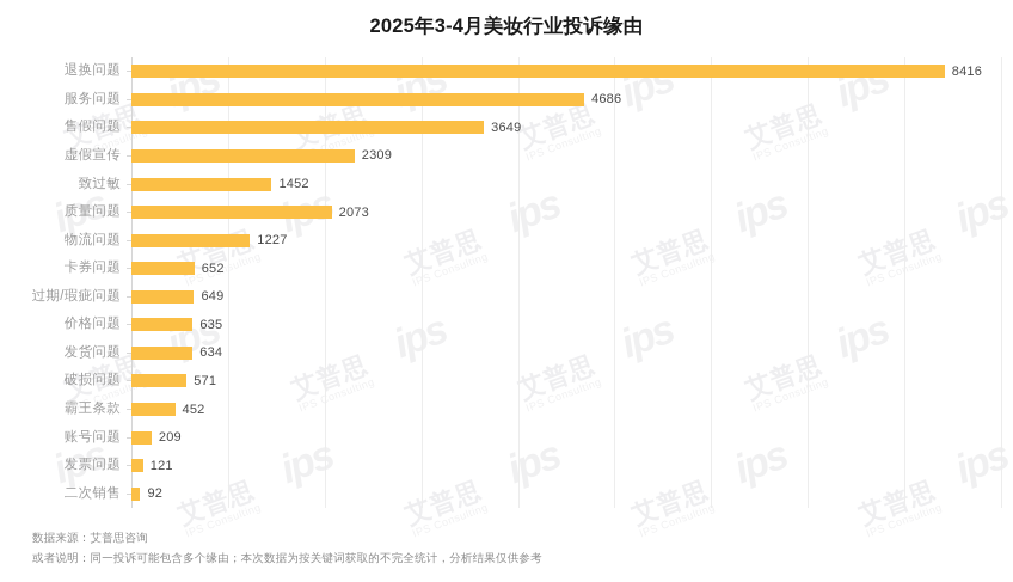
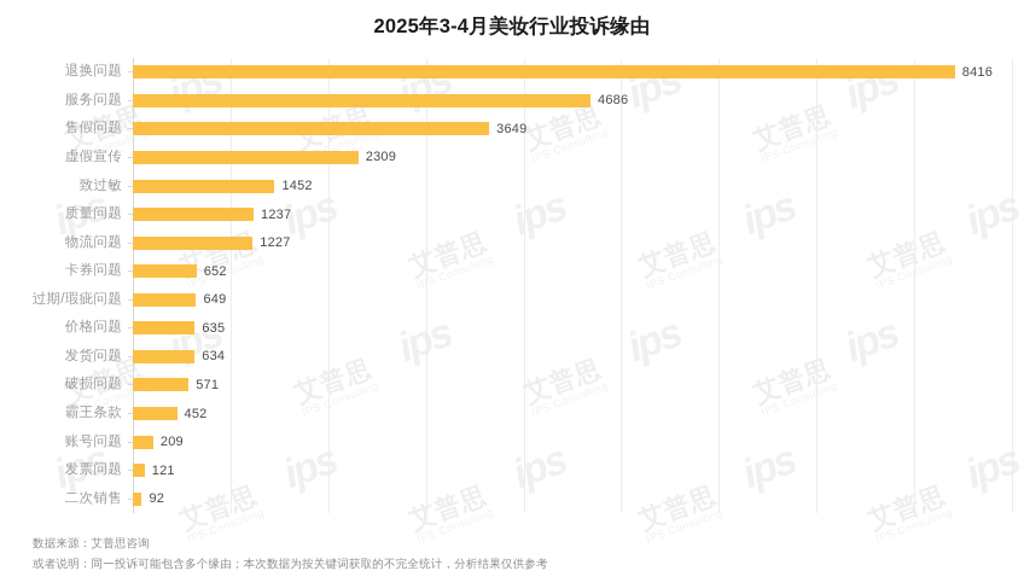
质量问题: 2073 -> 1237
